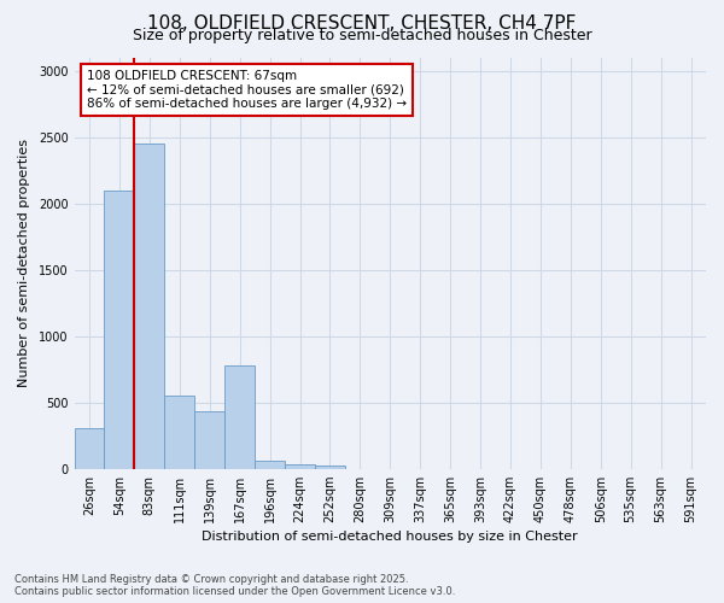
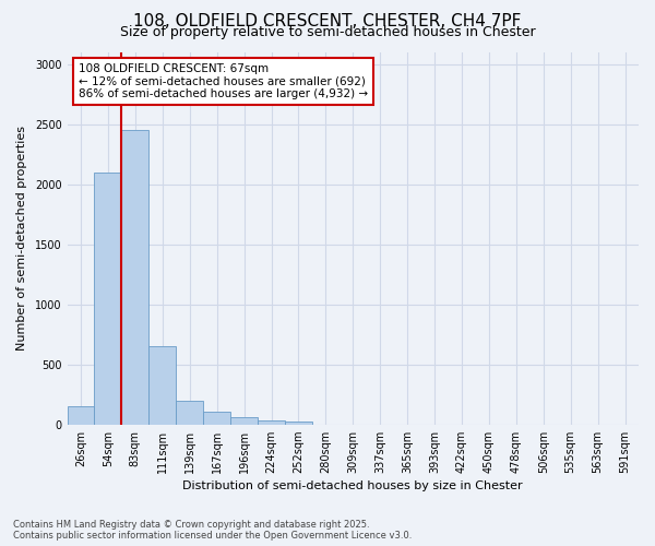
26sqm: 310 -> 150
111sqm: 550 -> 650
139sqm: 430 -> 200
167sqm: 780 -> 100
